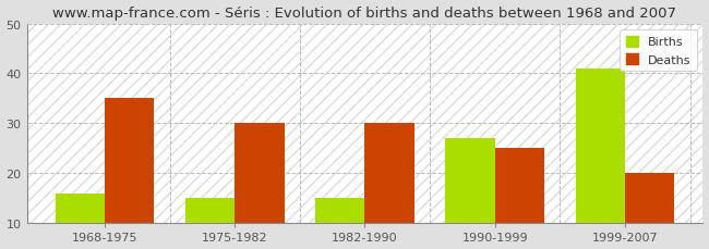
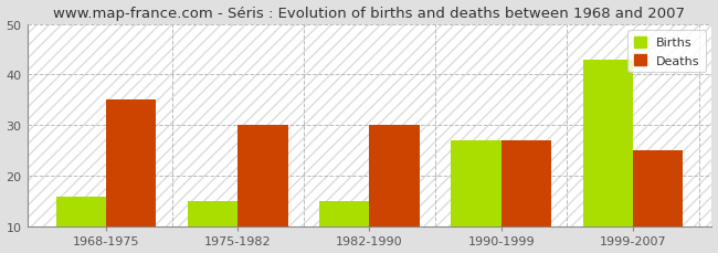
Deaths/1990-1999: 25 -> 27
Births/1999-2007: 41 -> 43
Deaths/1999-2007: 20 -> 25
